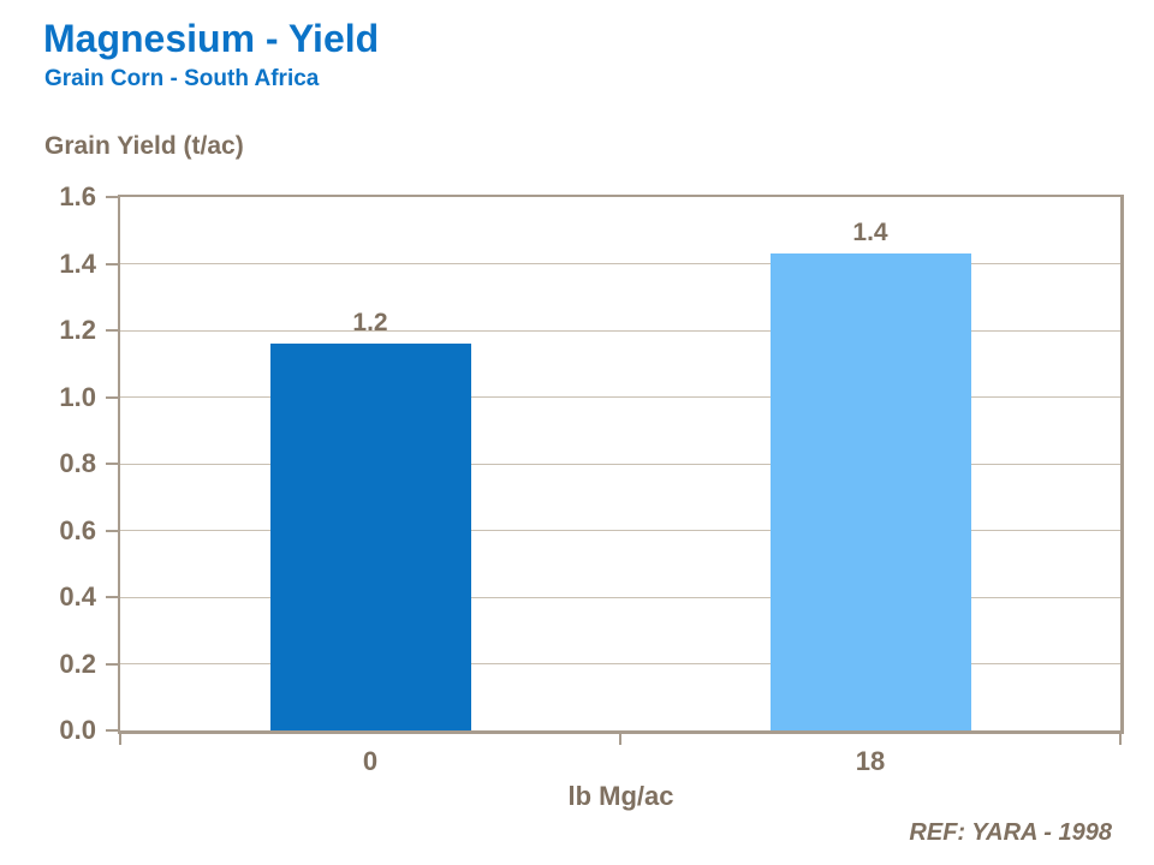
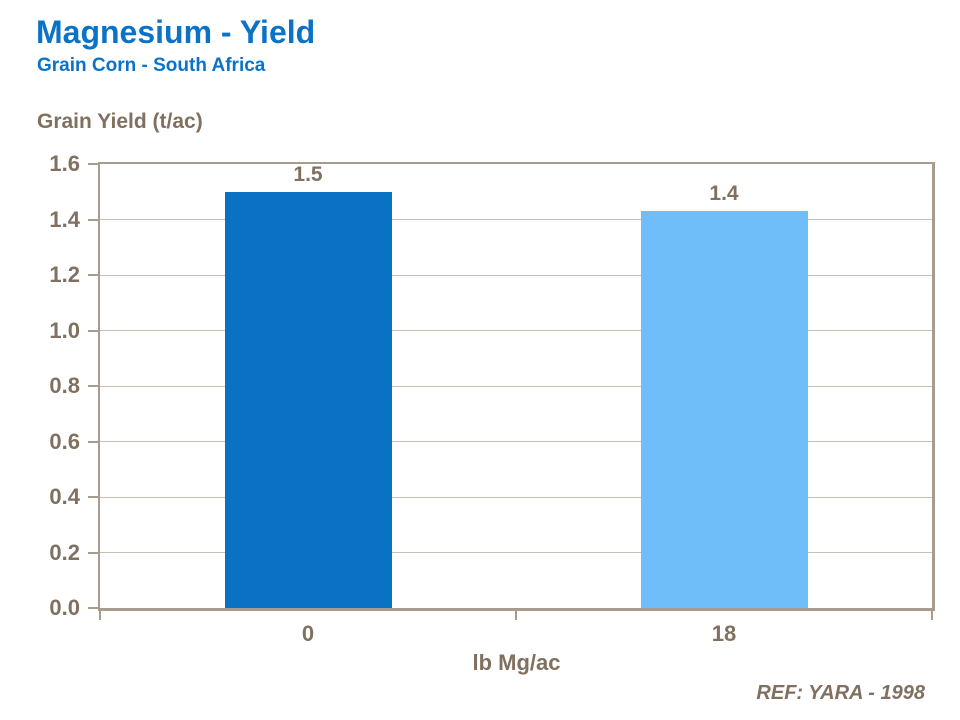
0: 1.2 -> 1.5
